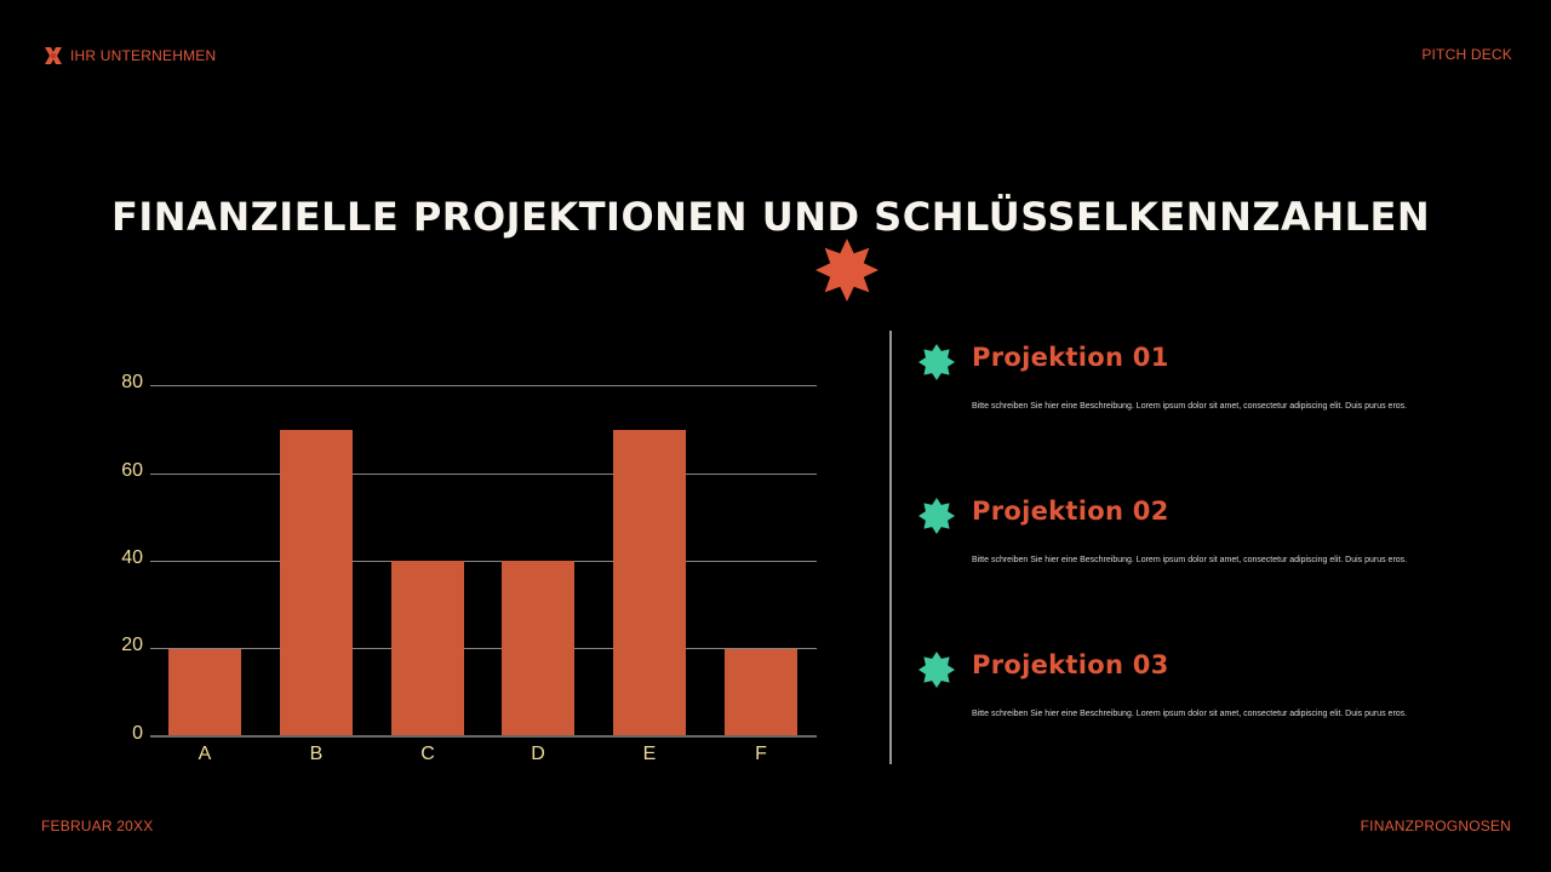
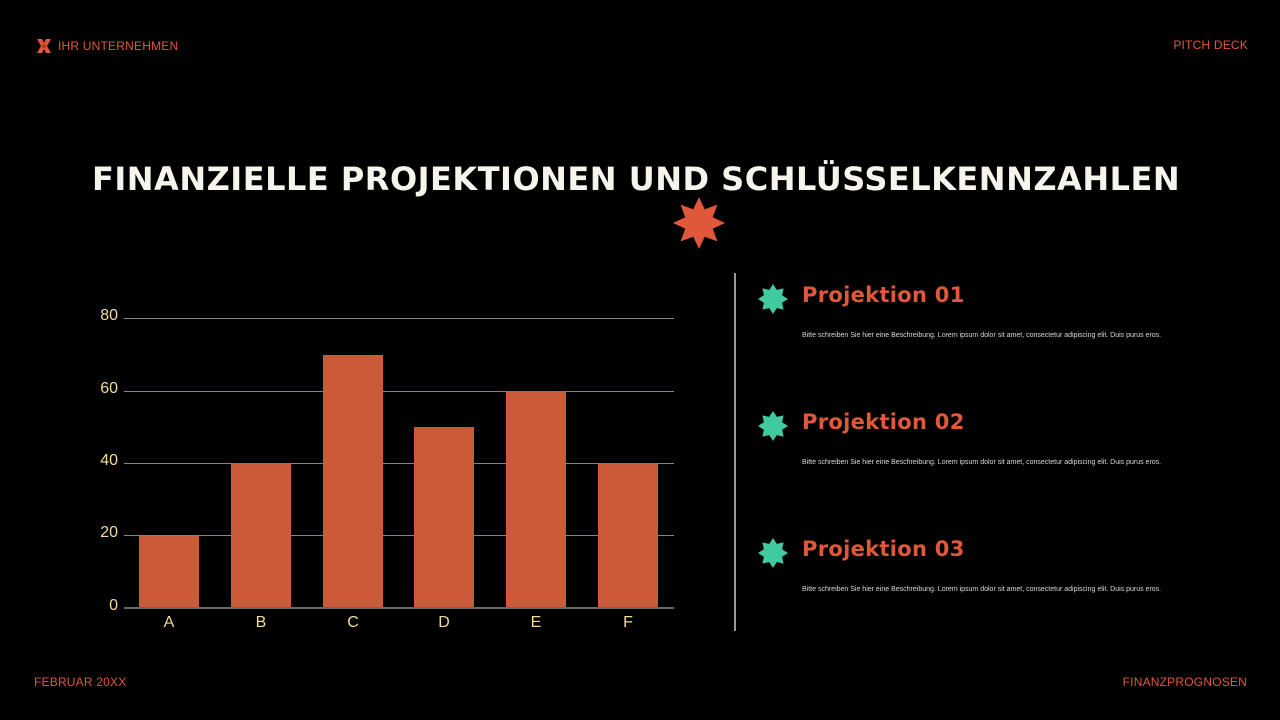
B: 70 -> 40
C: 40 -> 70
D: 40 -> 50
E: 70 -> 60
F: 20 -> 40
